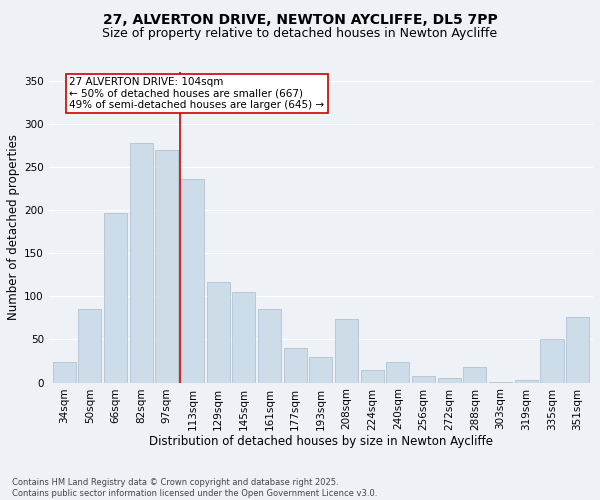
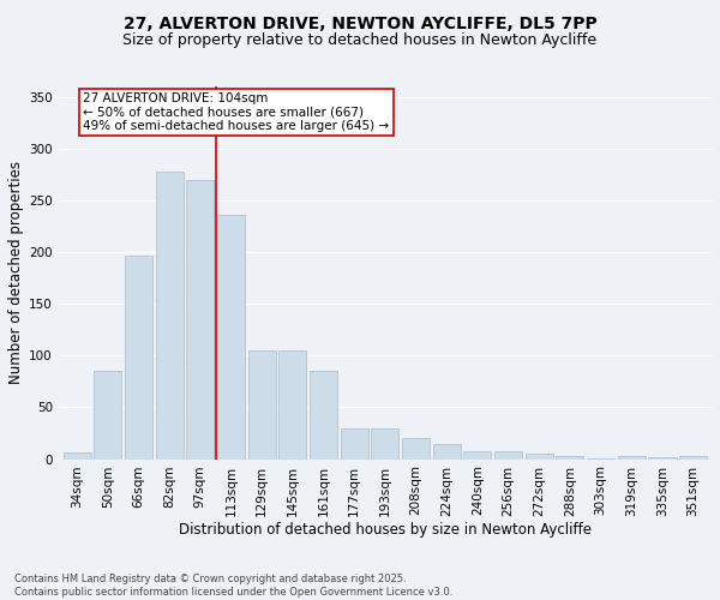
34sqm: 24 -> 6
129sqm: 116 -> 105
177sqm: 40 -> 29
208sqm: 74 -> 20
240sqm: 24 -> 8
288sqm: 18 -> 3
335sqm: 50 -> 2
351sqm: 76 -> 3
